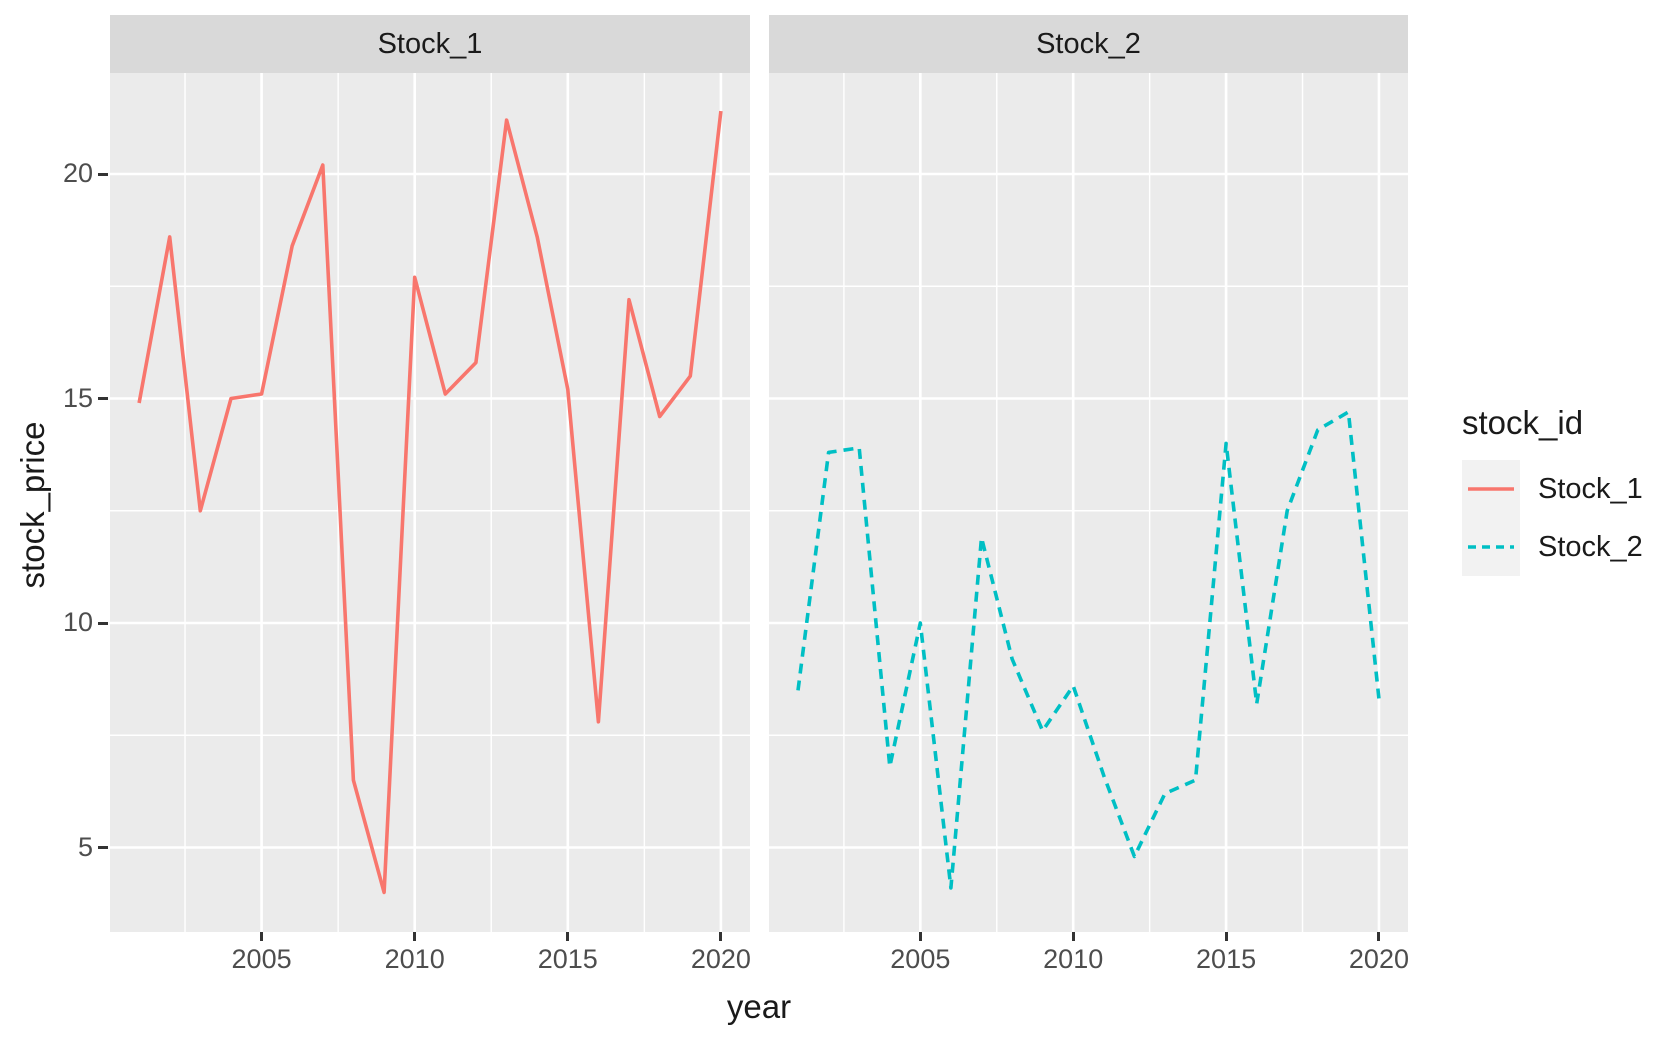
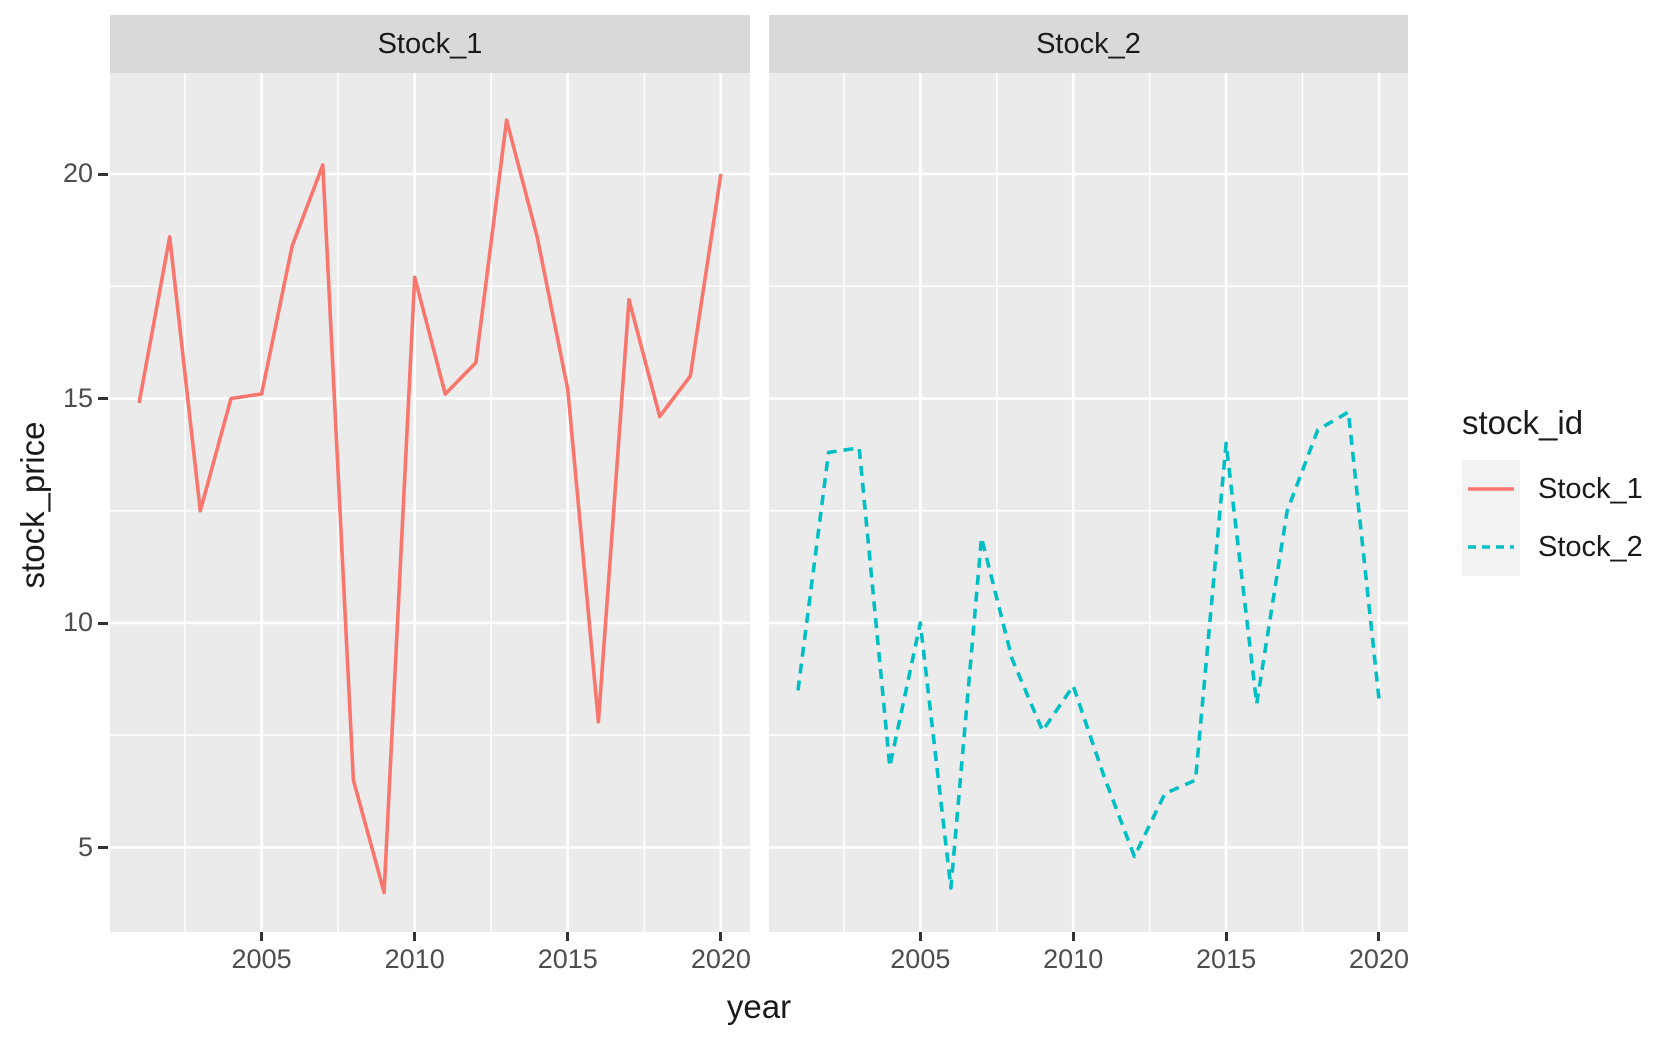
Stock_1/2020: 21.4 -> 20.0
